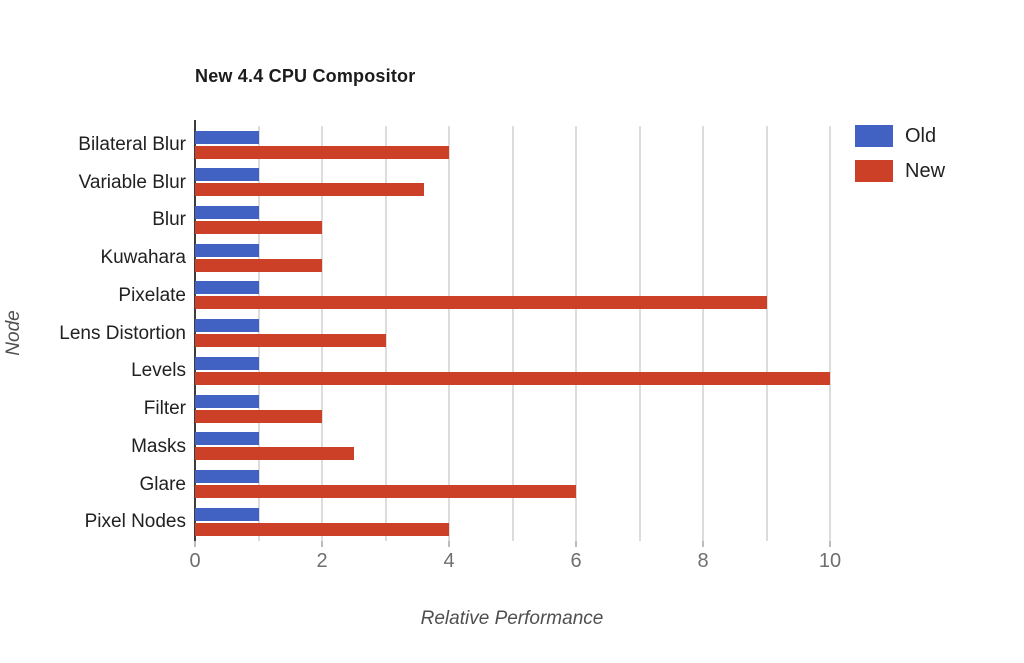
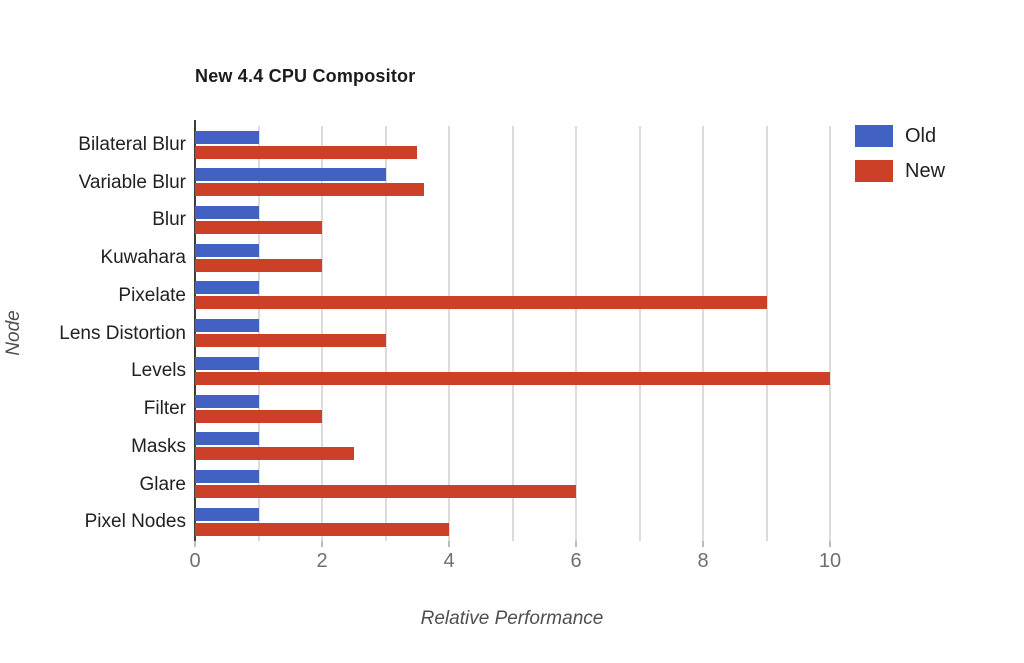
New/Bilateral Blur: 4.0 -> 3.5
Old/Variable Blur: 1 -> 3
